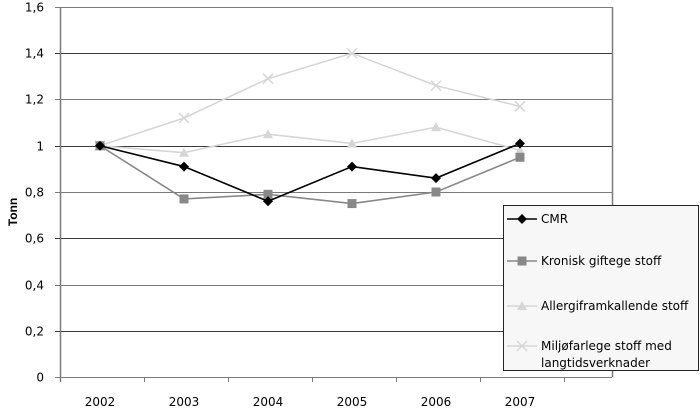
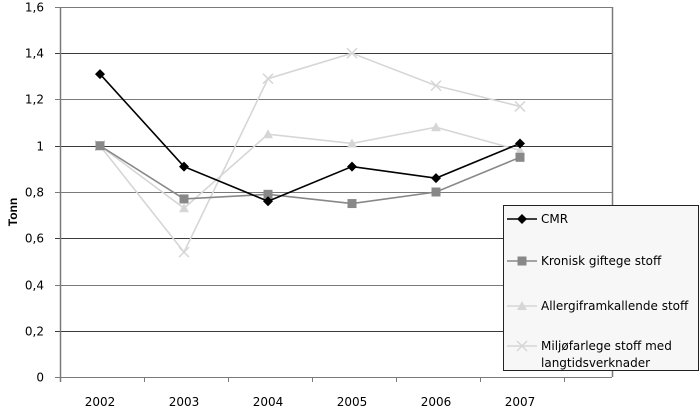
CMR/2002: 1,00 -> 1,31
Allergiframkallende stoff/2003: 0,97 -> 0,73
Miljøfarlege stoff med langtidsverknader/2003: 1,12 -> 0,54
